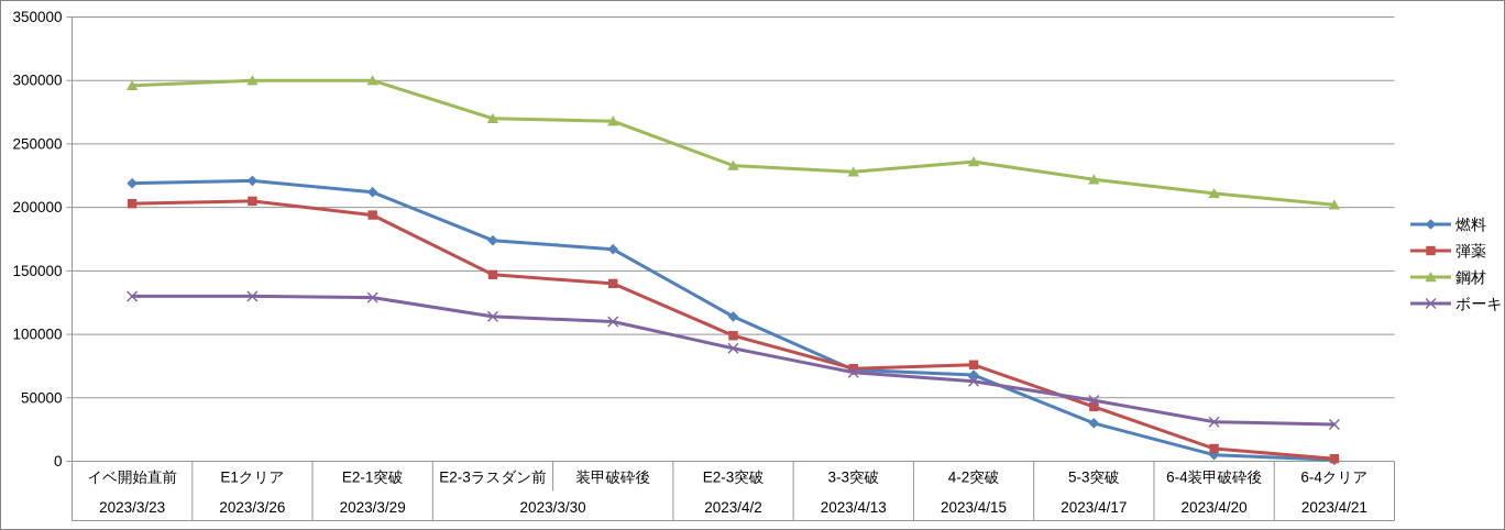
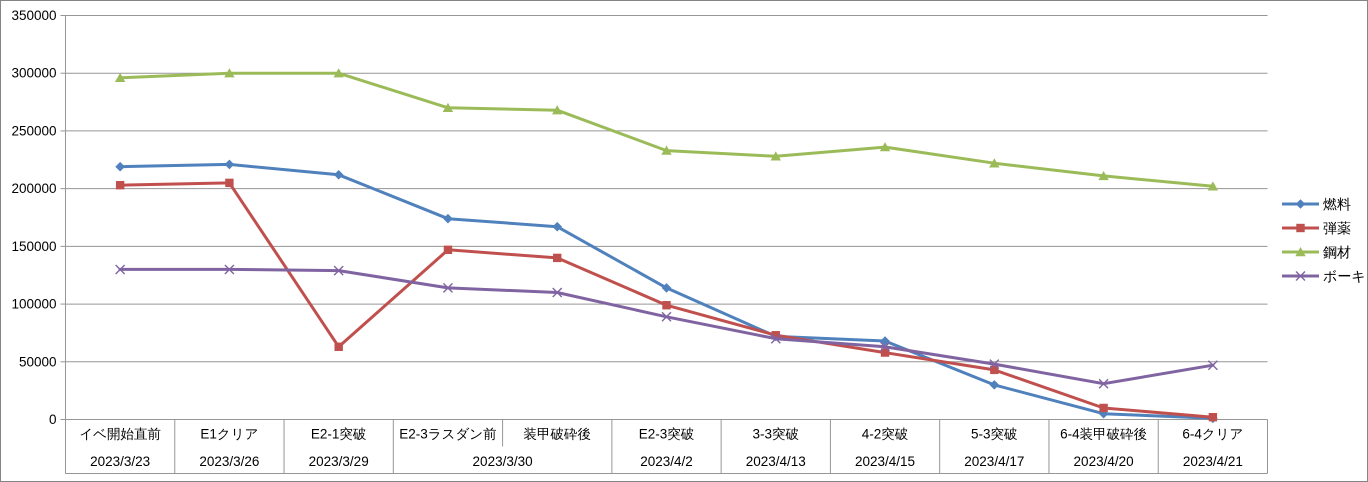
弾薬/E2-1突破: 194000 -> 63000
弾薬/4-2突破: 76000 -> 58000
ボーキ/6-4クリア: 29000 -> 47000
